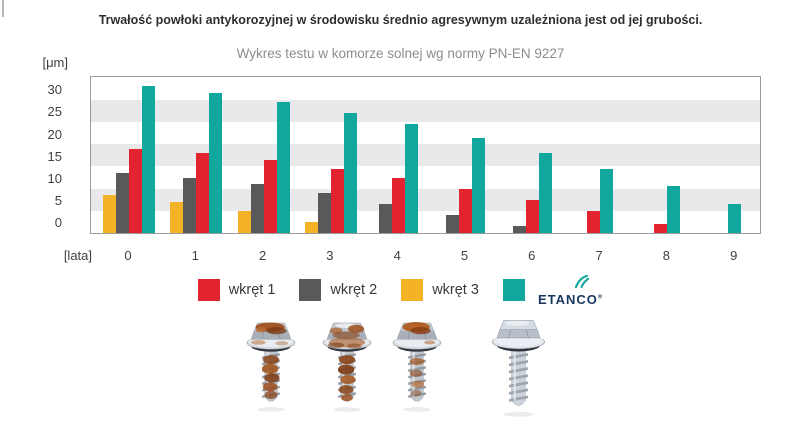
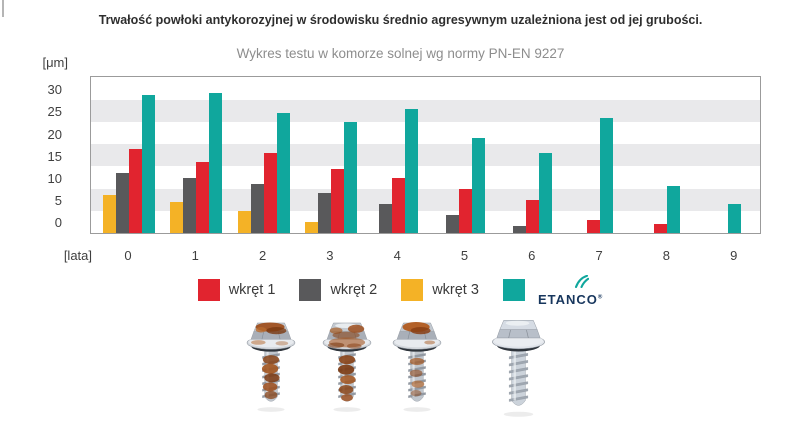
ETANCO/0: 33 -> 31
wkręt 1/1: 18 -> 16
wkręt 1/2: 16 -> 18
ETANCO/2: 30 -> 27
ETANCO/3: 27 -> 25
ETANCO/4: 24 -> 28
wkręt 1/7: 5 -> 3
ETANCO/7: 14 -> 26
